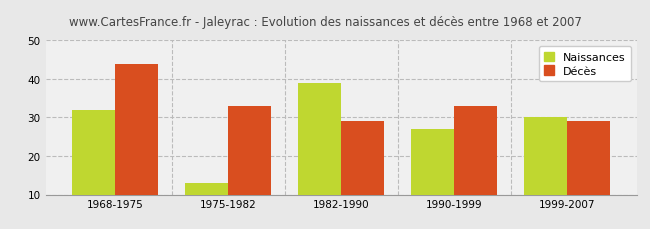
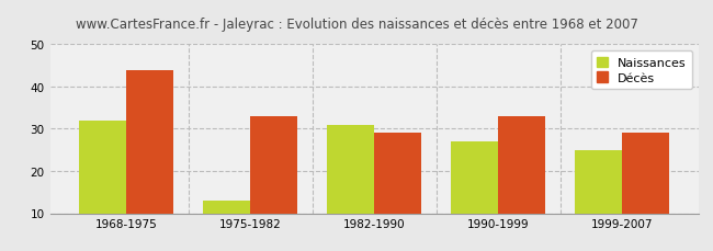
Naissances/1982-1990: 39 -> 31
Naissances/1999-2007: 30 -> 25
